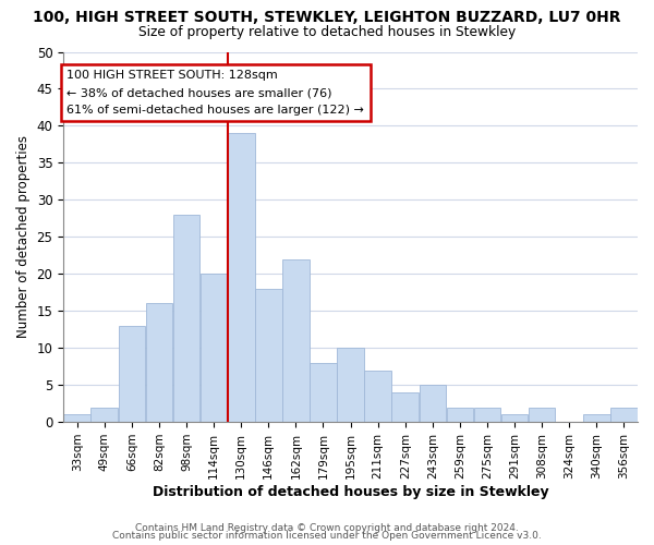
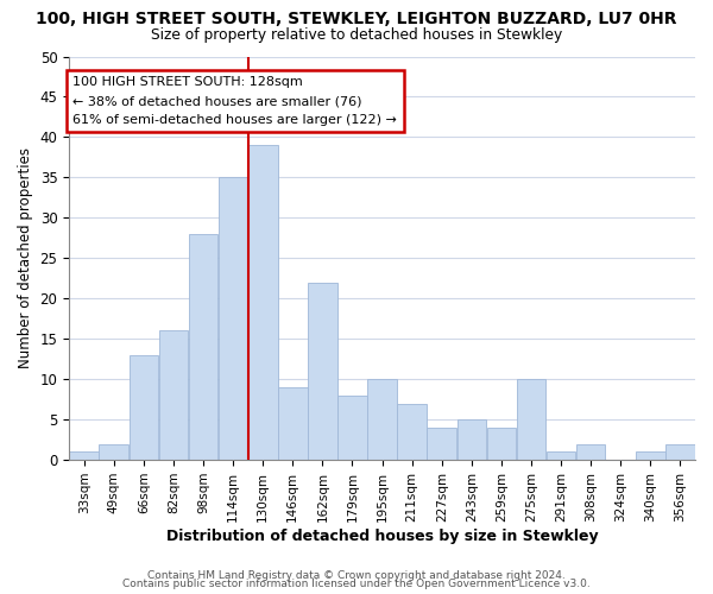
114sqm: 20 -> 35
146sqm: 18 -> 9
259sqm: 2 -> 4
275sqm: 2 -> 10
